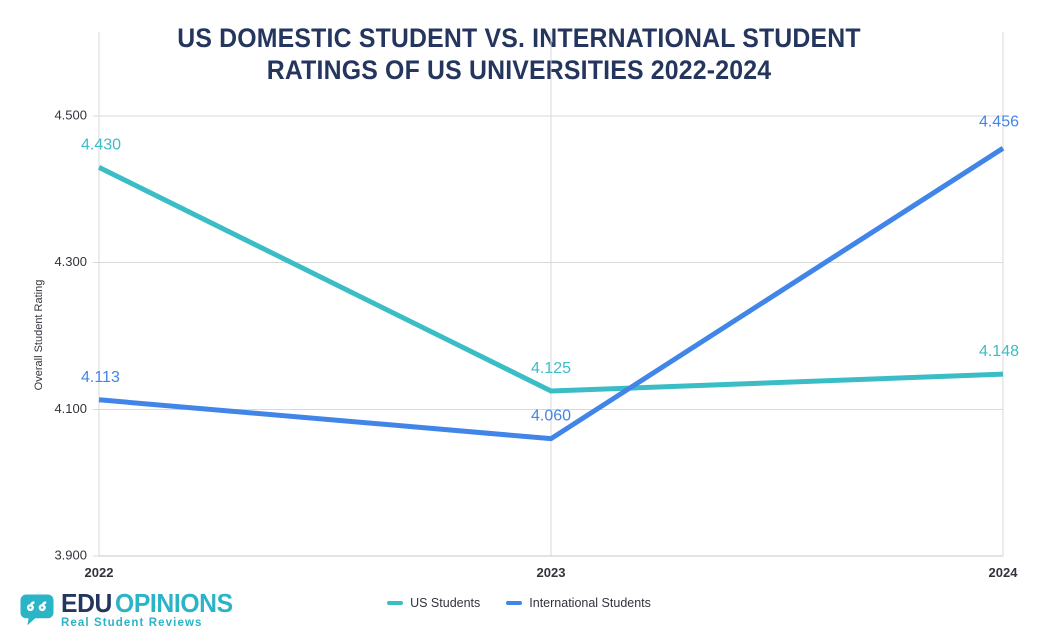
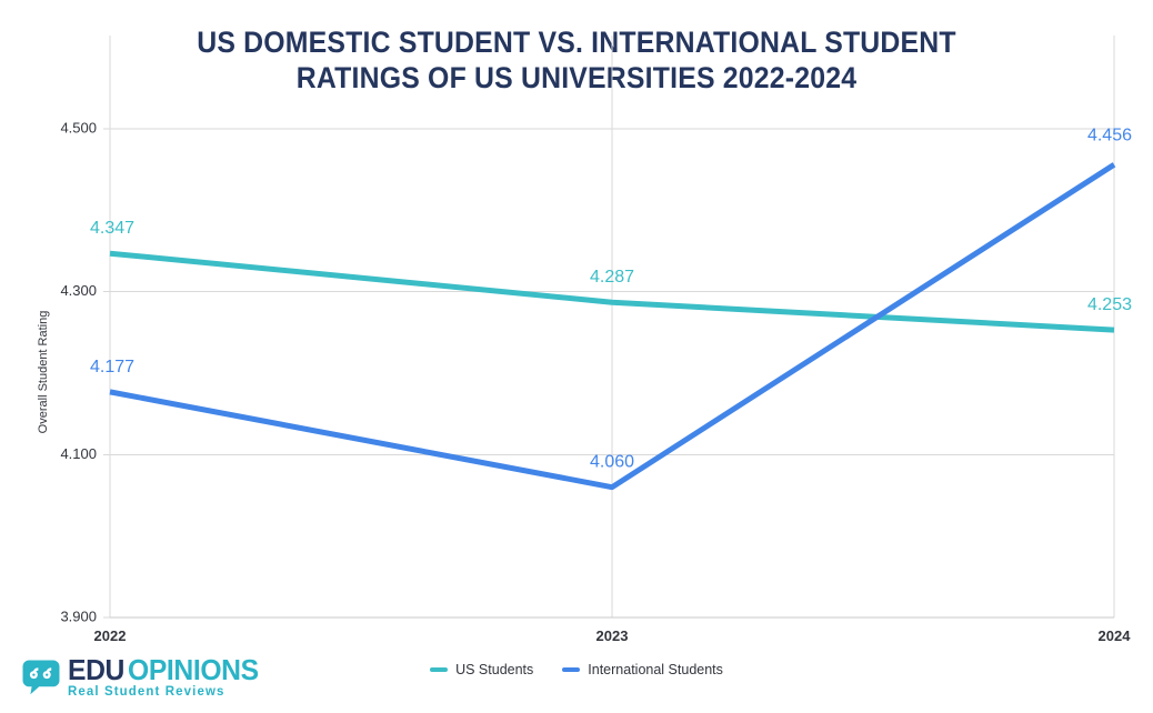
US Students/2022: 4.430 -> 4.347
International Students/2022: 4.113 -> 4.177
US Students/2023: 4.125 -> 4.287
US Students/2024: 4.148 -> 4.253
